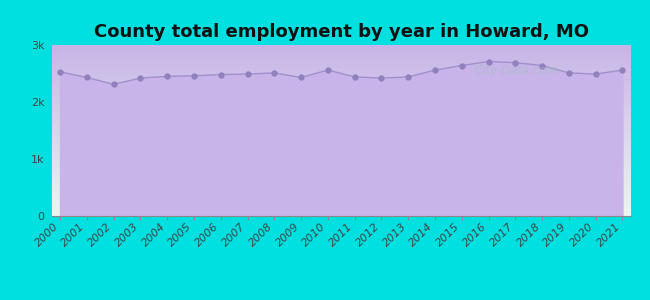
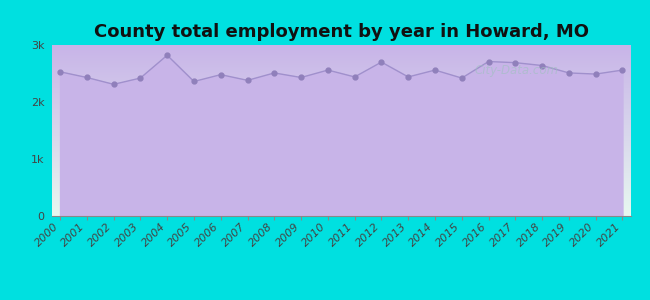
2004: 2.45k -> 2.82k
2005: 2.46k -> 2.36k
2007: 2.49k -> 2.38k
2012: 2.42k -> 2.70k
2015: 2.64k -> 2.42k
